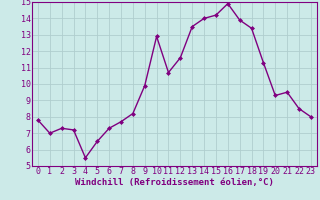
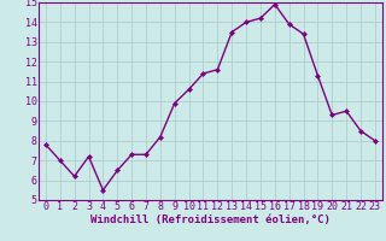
2: 7.3 -> 6.2
7: 7.7 -> 7.3
10: 12.9 -> 10.6
11: 10.7 -> 11.4
